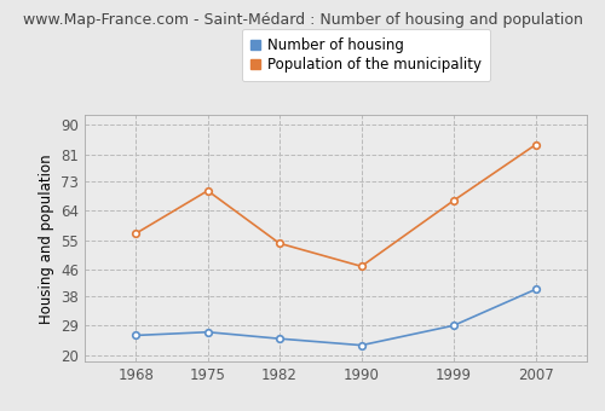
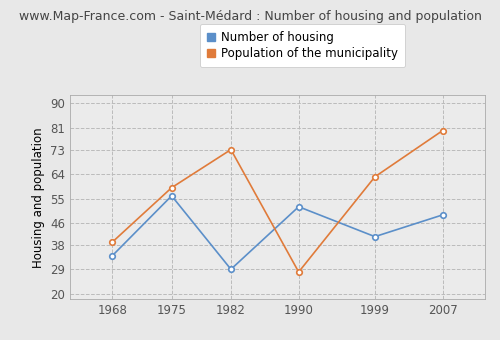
Number of housing/1968: 26 -> 34
Population of the municipality/1968: 57 -> 39
Number of housing/1975: 27 -> 56
Population of the municipality/1975: 70 -> 59
Number of housing/1982: 25 -> 29
Population of the municipality/1982: 54 -> 73
Number of housing/1990: 23 -> 52
Population of the municipality/1990: 47 -> 28
Number of housing/1999: 29 -> 41
Population of the municipality/1999: 67 -> 63
Number of housing/2007: 40 -> 49
Population of the municipality/2007: 84 -> 80
